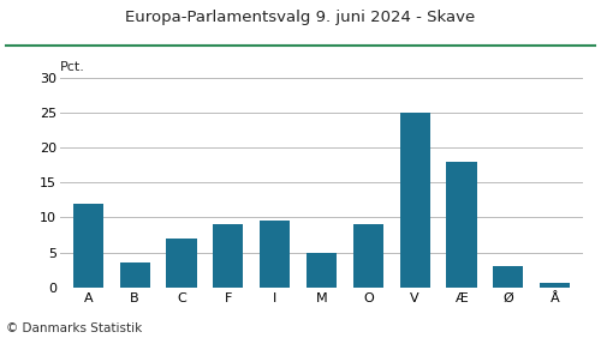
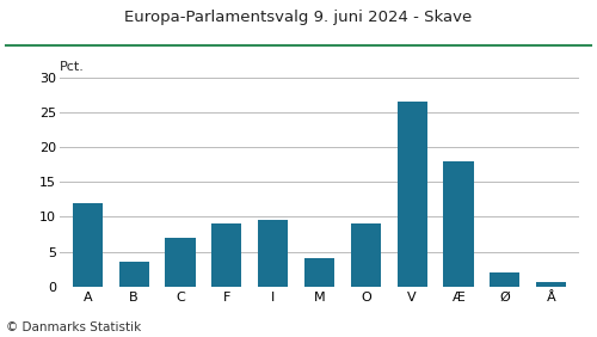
M: 5.0 -> 4.0
V: 25.0 -> 26.5
Ø: 3.0 -> 2.0
